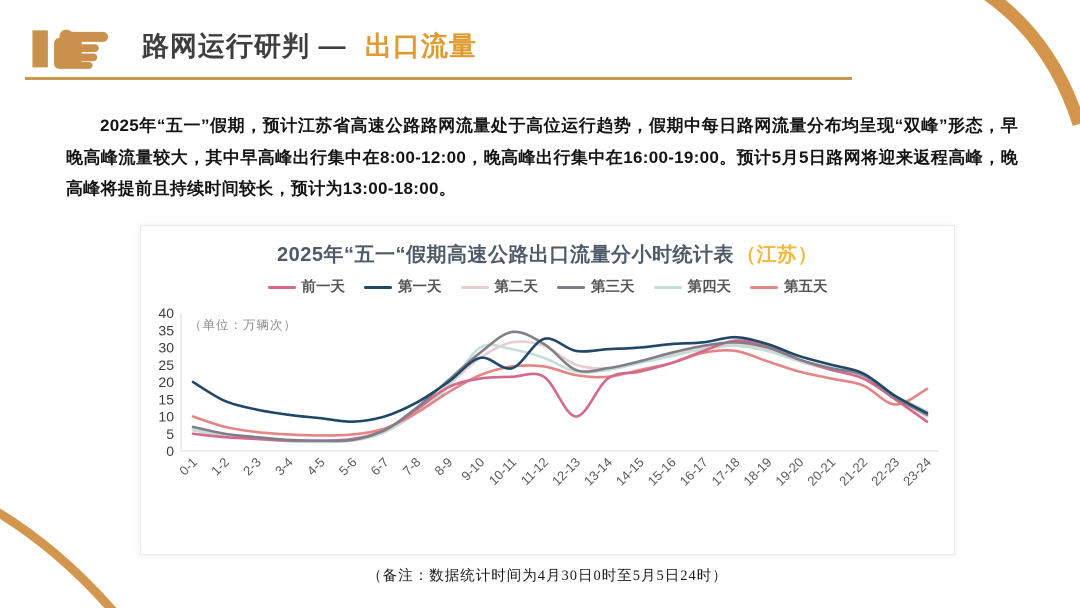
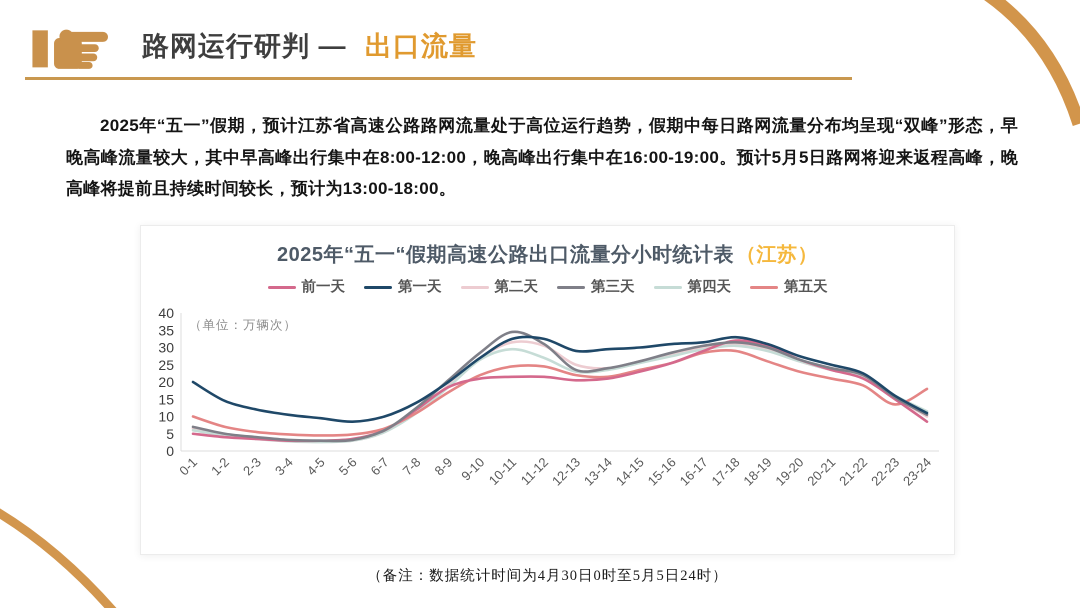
第四天/9-10: 30 -> 26
第一天/10-11: 24 -> 32
前一天/12-13: 10 -> 20
